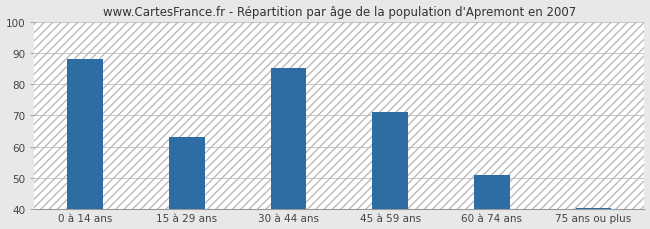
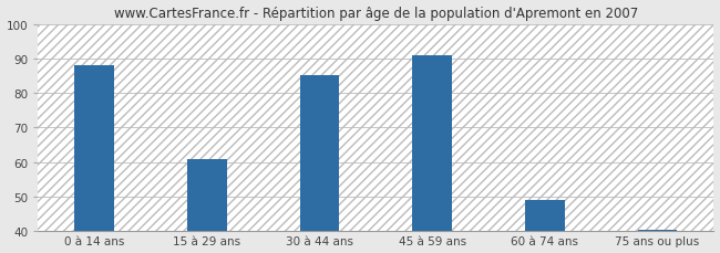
15 à 29 ans: 63.0 -> 61.0
45 à 59 ans: 71.0 -> 91.0
60 à 74 ans: 51.0 -> 49.0
